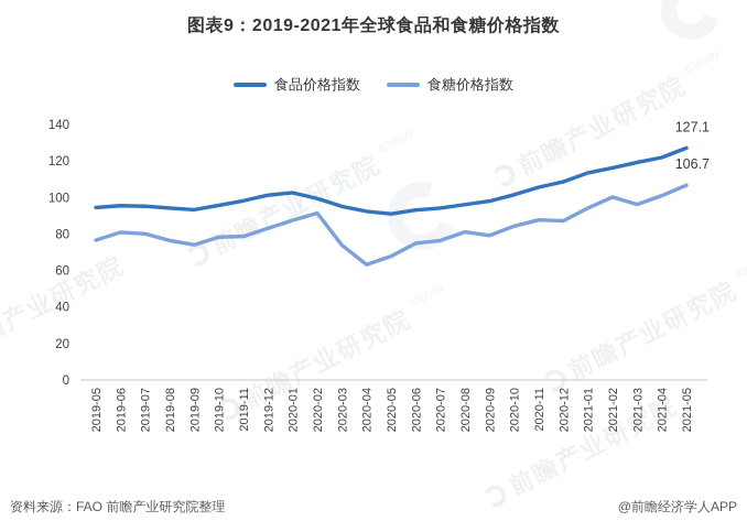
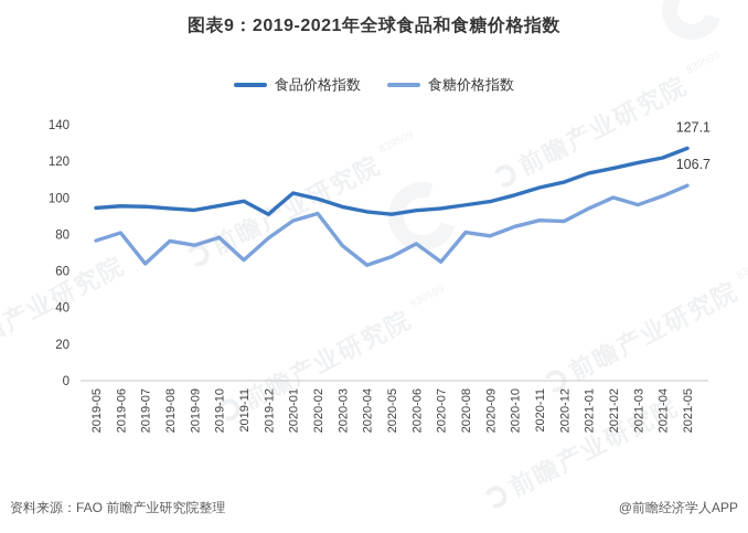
食糖价格指数/2019-07: 80 -> 64
食糖价格指数/2019-11: 79 -> 66
食品价格指数/2019-12: 101 -> 91
食糖价格指数/2019-12: 83 -> 78
食糖价格指数/2020-07: 76 -> 65
